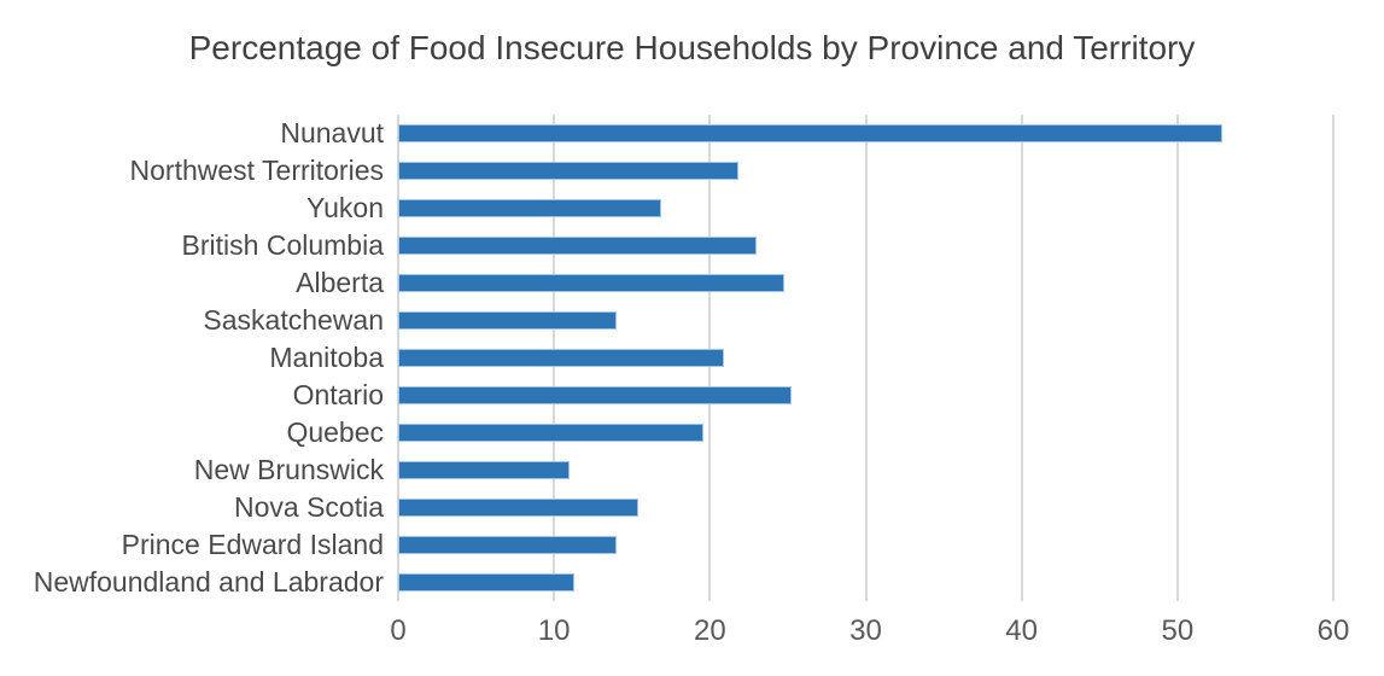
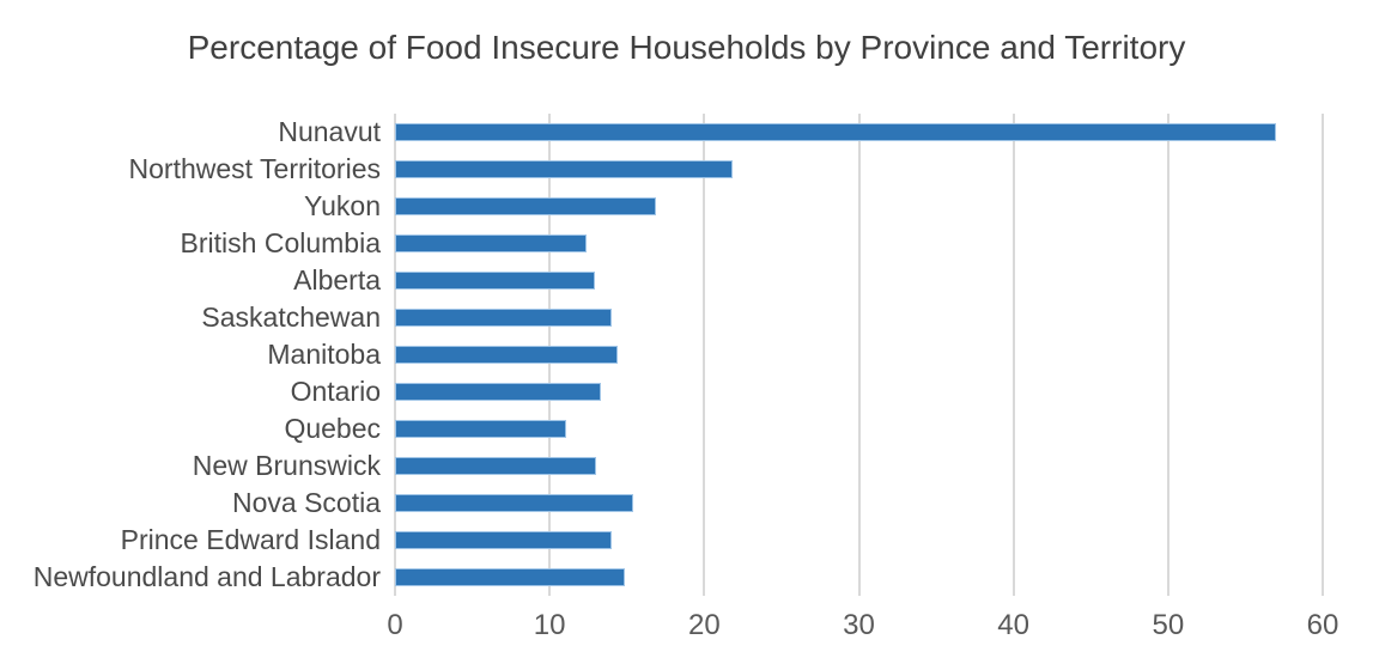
Nunavut: 52.9 -> 57.0
British Columbia: 23.0 -> 12.4
Alberta: 24.8 -> 12.9
Manitoba: 20.9 -> 14.4
Ontario: 25.2 -> 13.3
Quebec: 19.6 -> 11.1
New Brunswick: 11.0 -> 13.0
Newfoundland and Labrador: 11.3 -> 14.9
